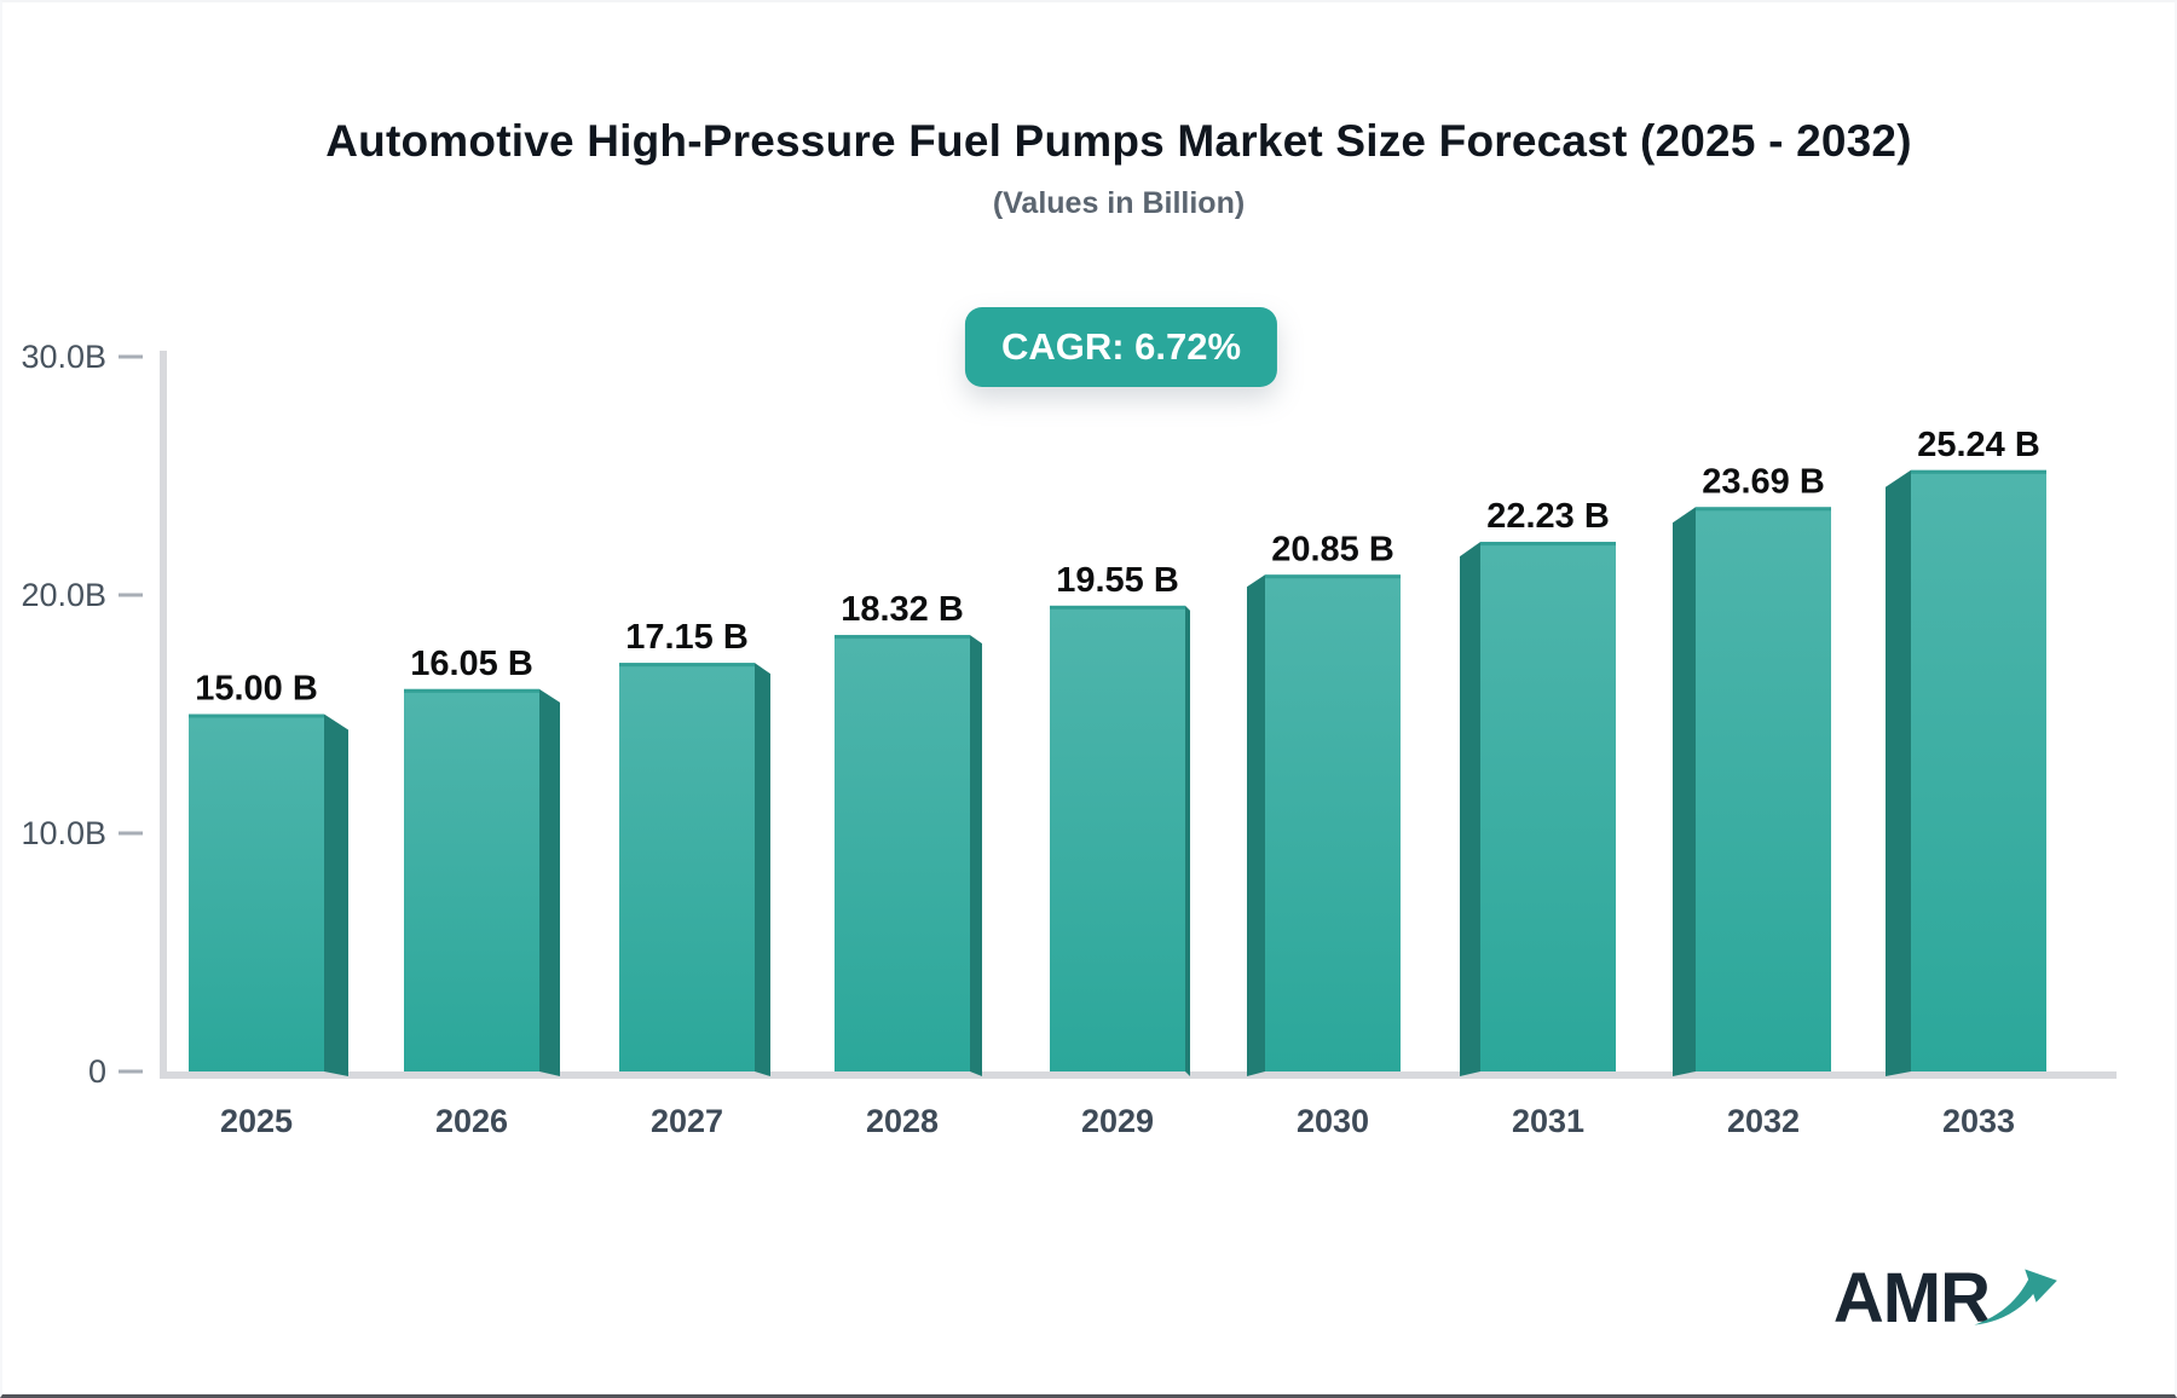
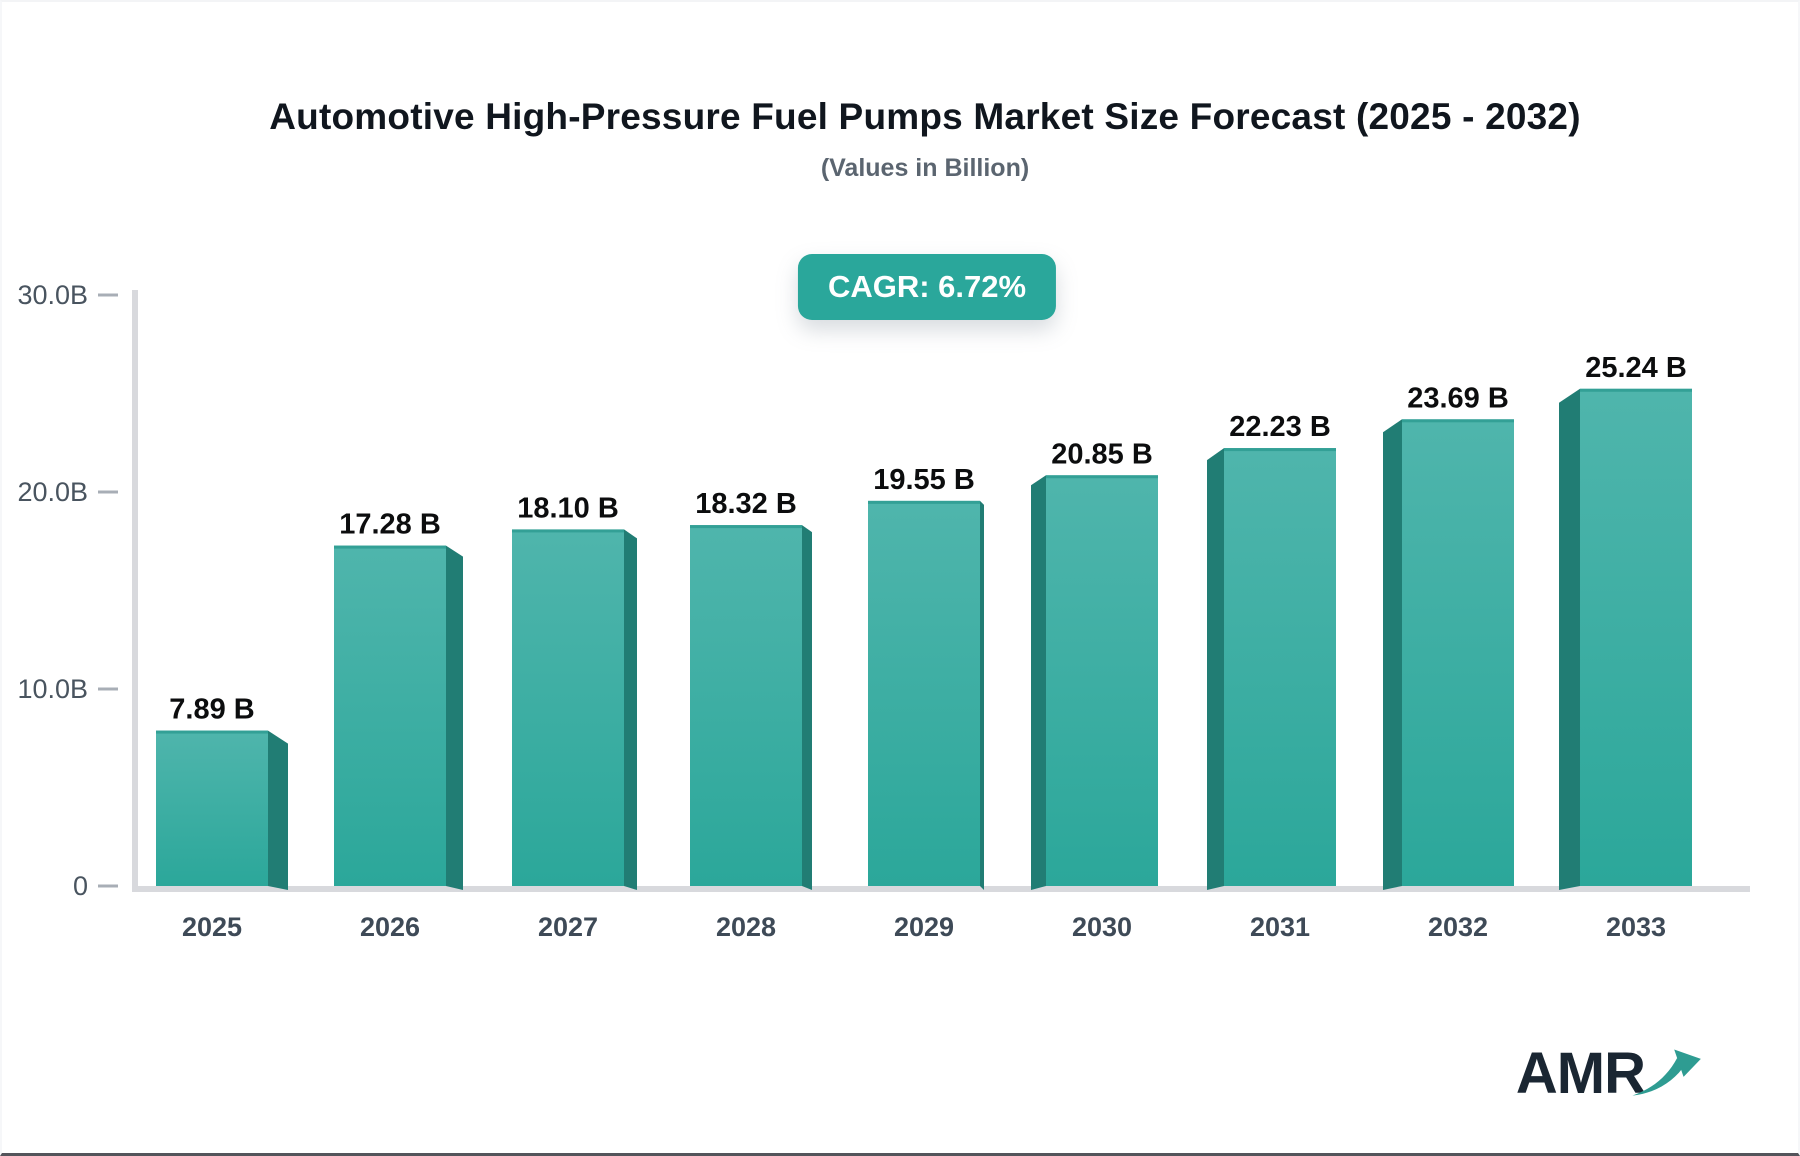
2025: 15.00 -> 7.89
2026: 16.05 -> 17.28
2027: 17.15 -> 18.10
